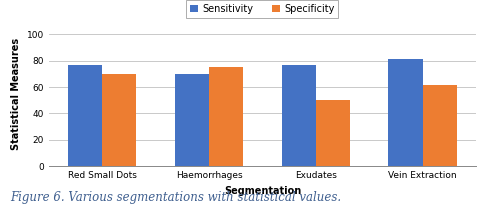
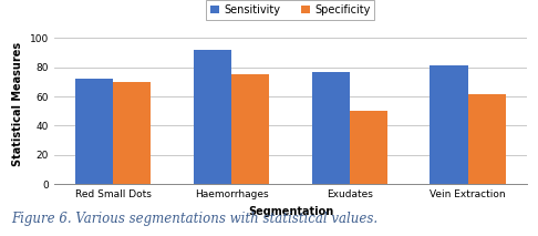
Sensitivity/Red Small Dots: 77 -> 72
Sensitivity/Haemorrhages: 70 -> 92
